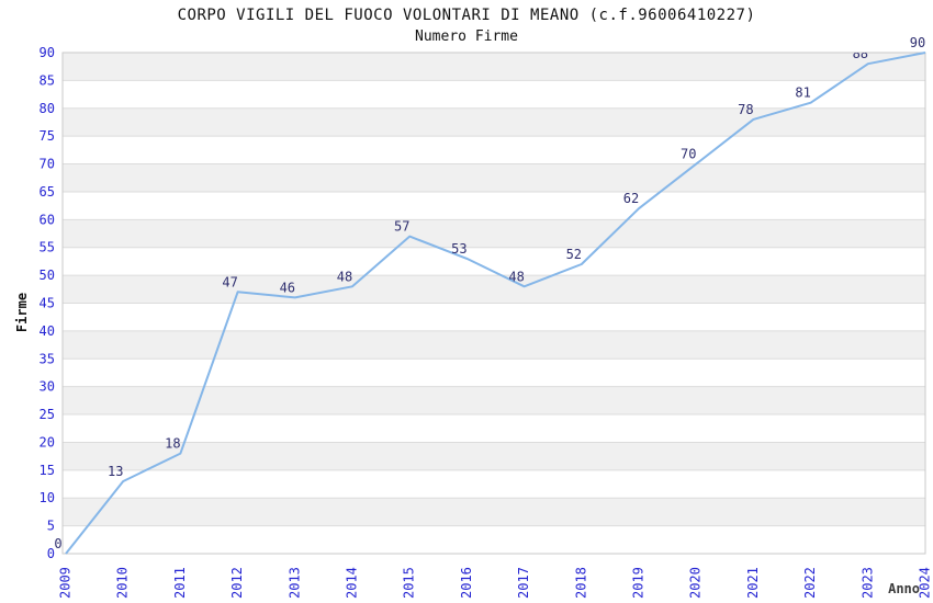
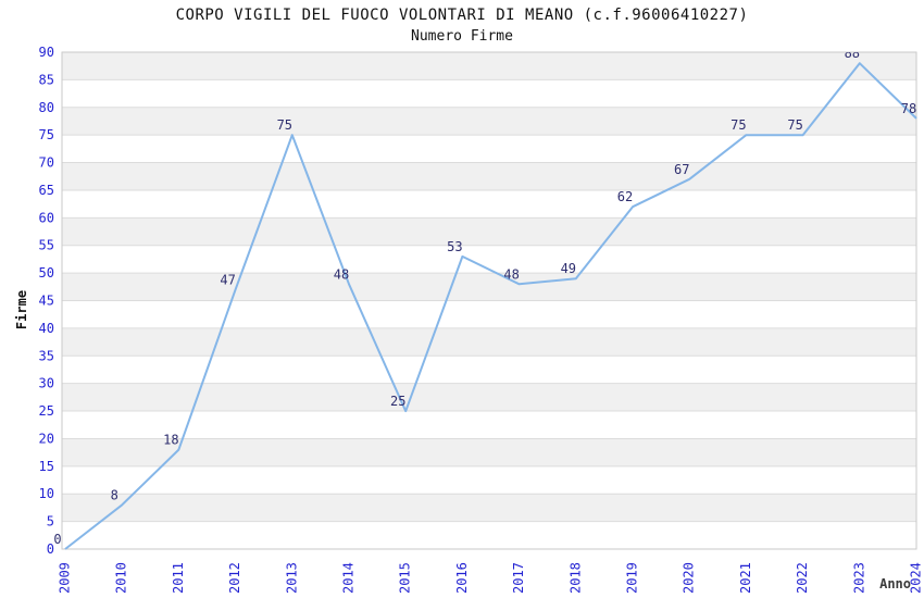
2010: 13 -> 8
2013: 46 -> 75
2015: 57 -> 25
2018: 52 -> 49
2020: 70 -> 67
2021: 78 -> 75
2022: 81 -> 75
2024: 90 -> 78
